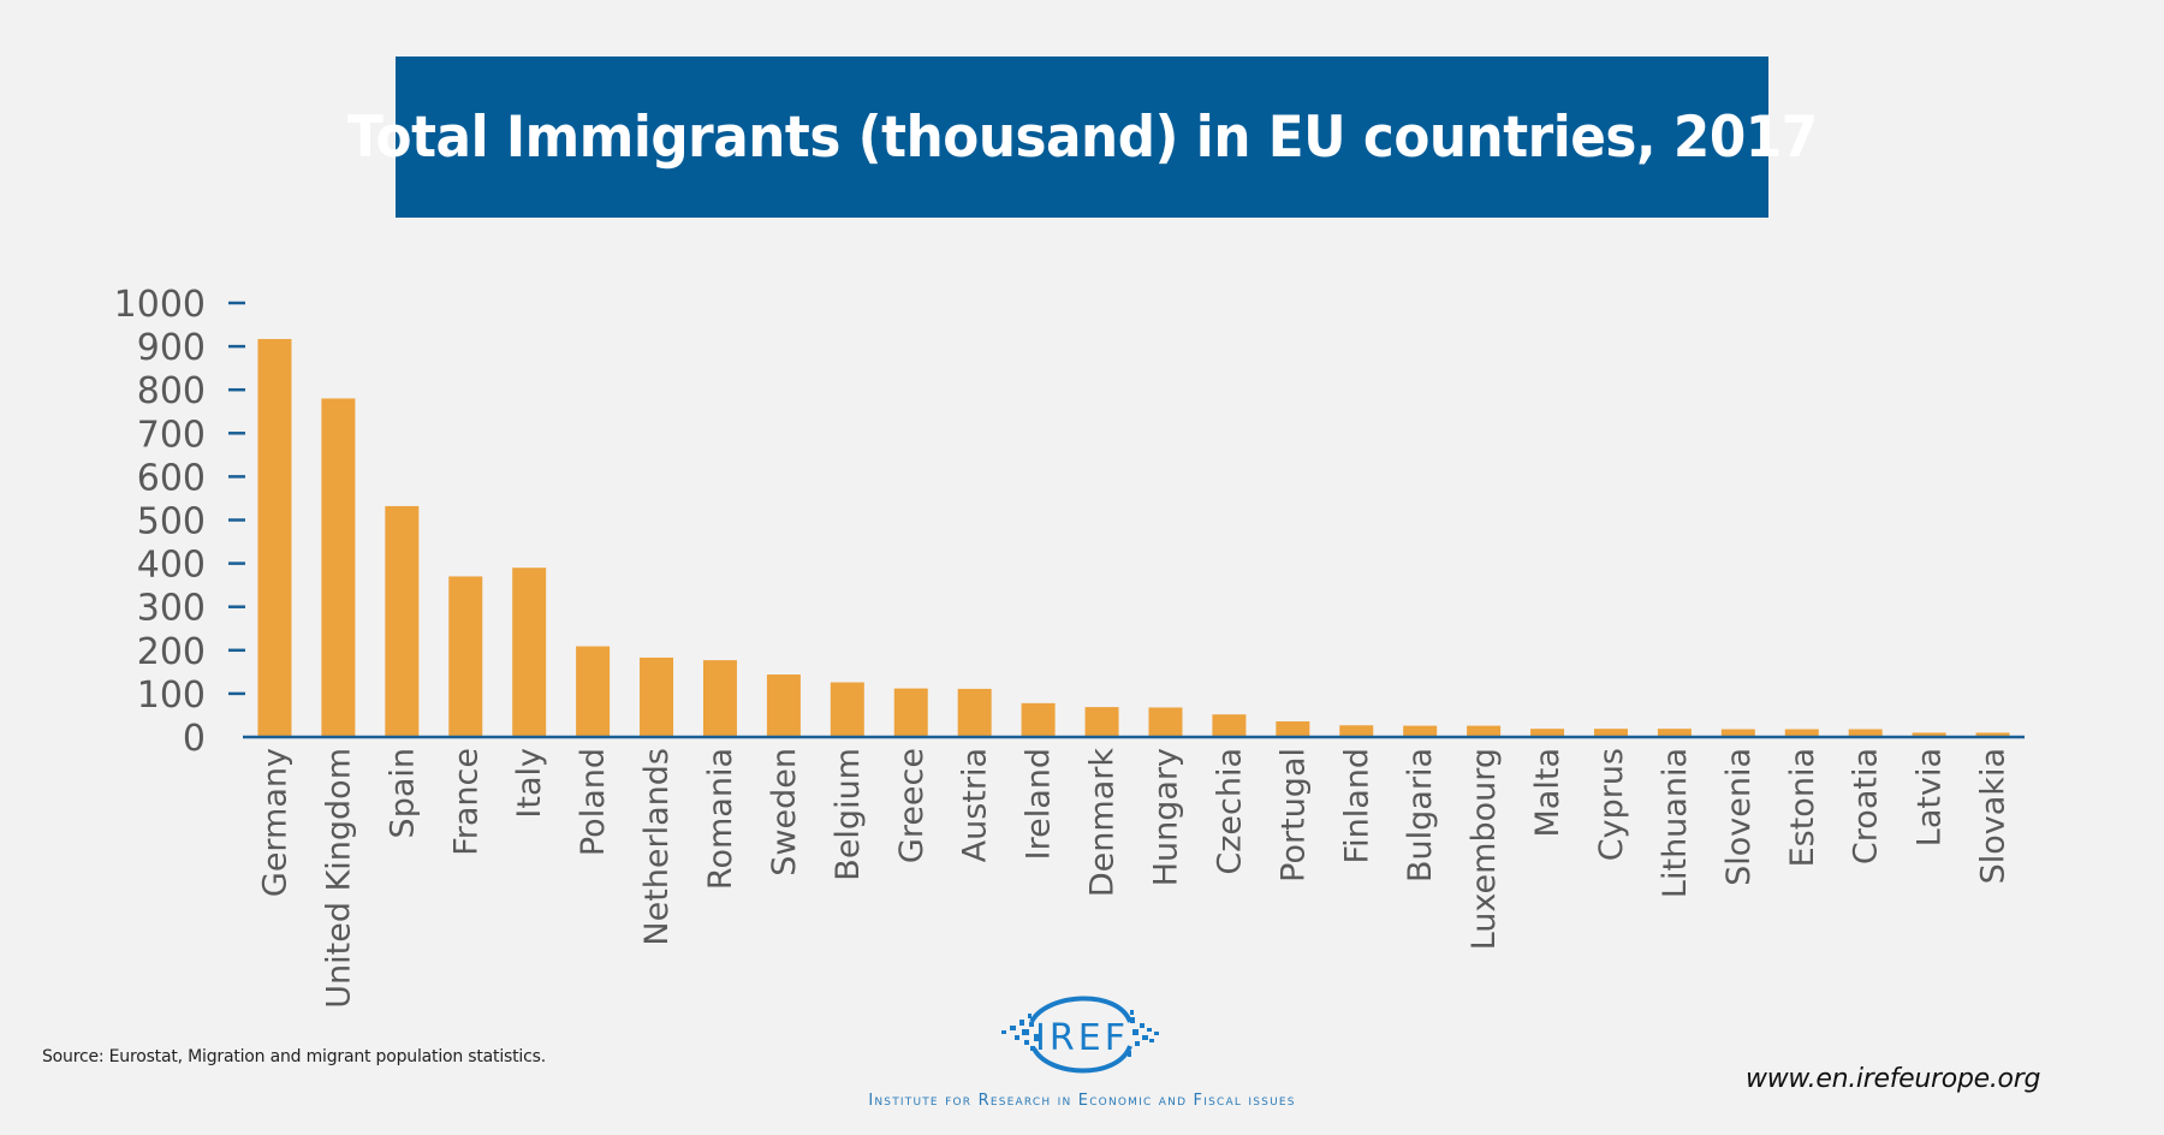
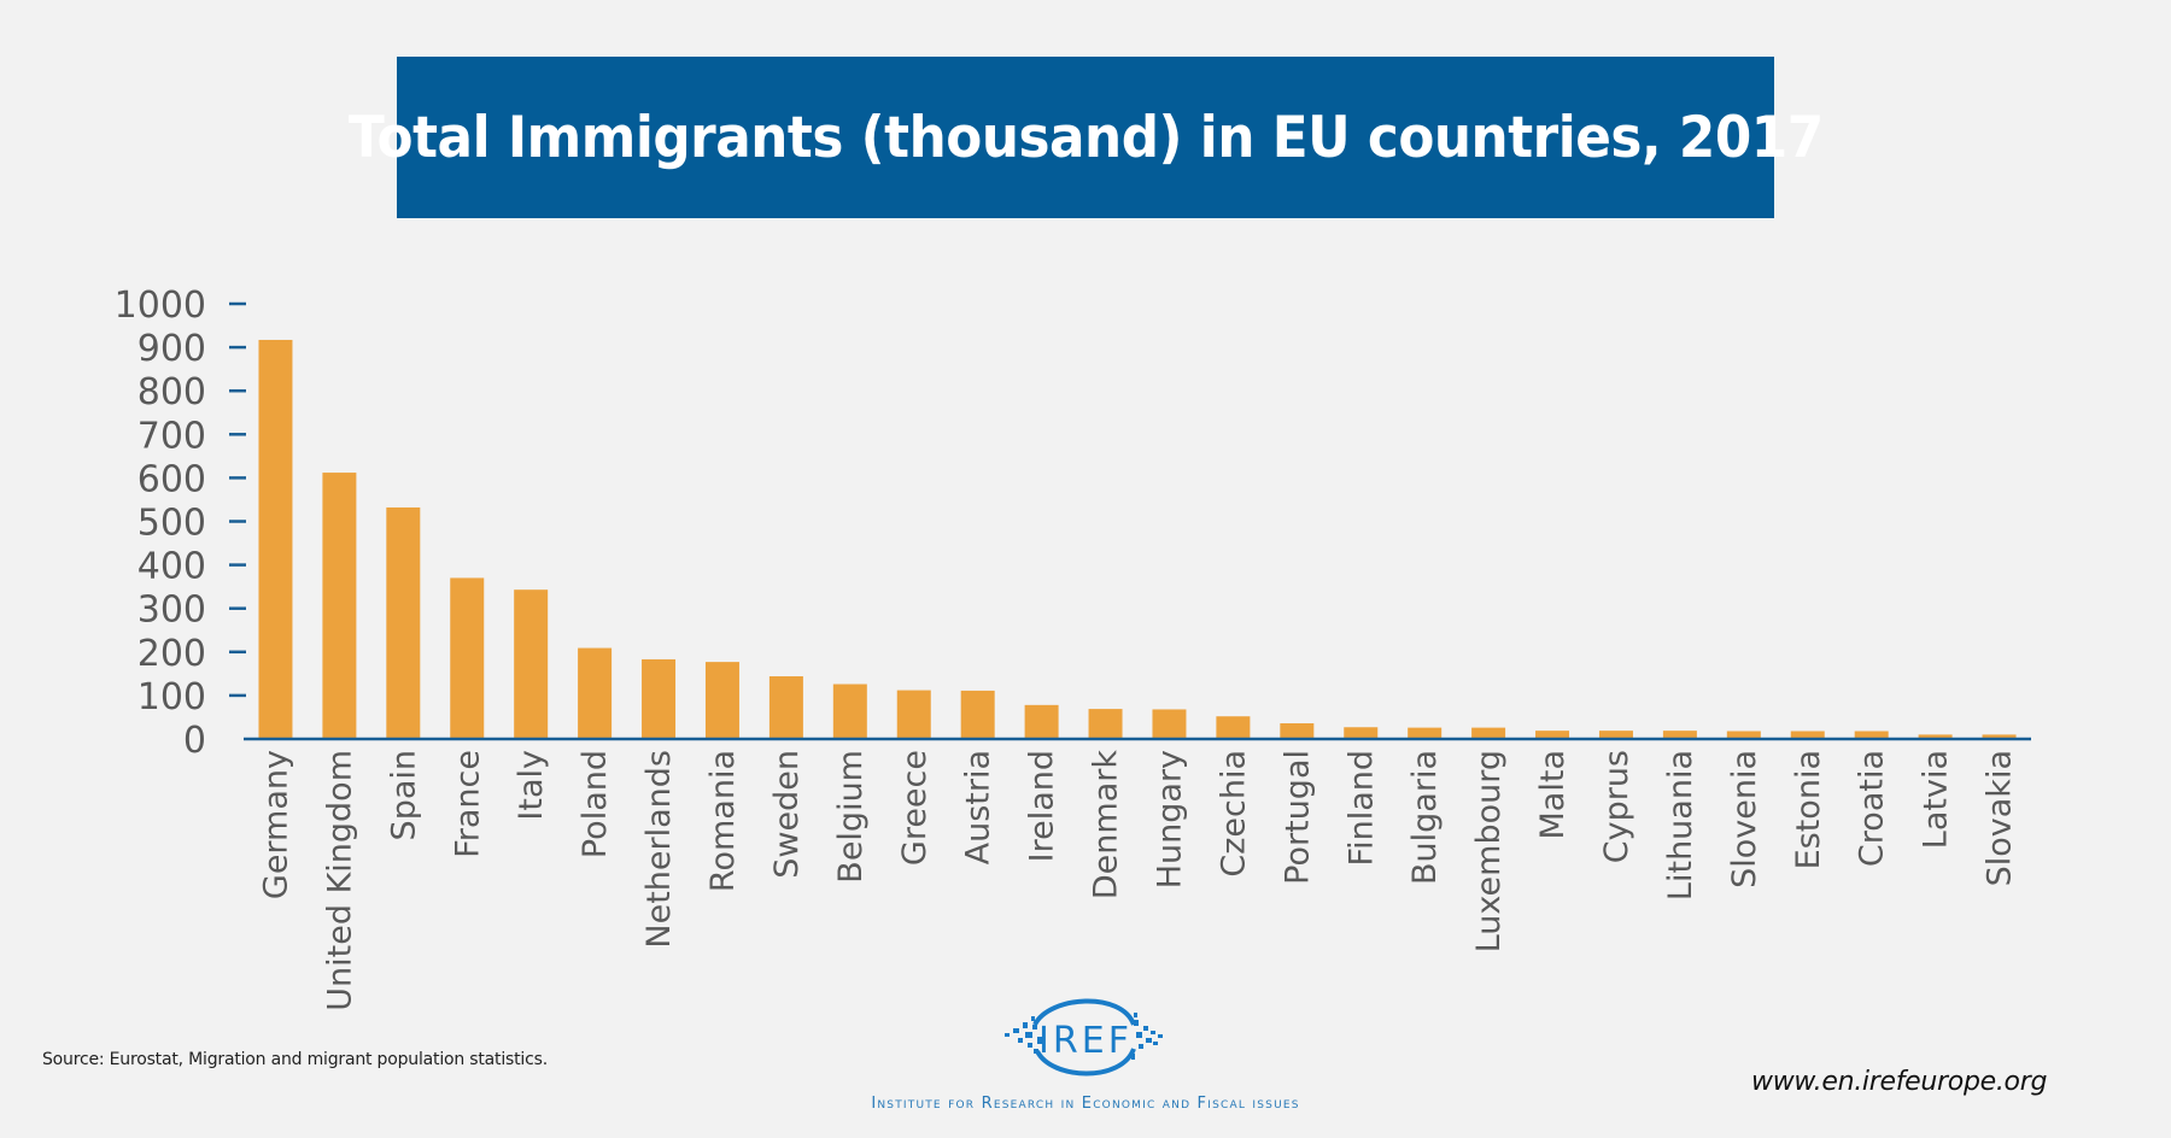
United Kingdom: 780 -> 610
Italy: 390 -> 340
